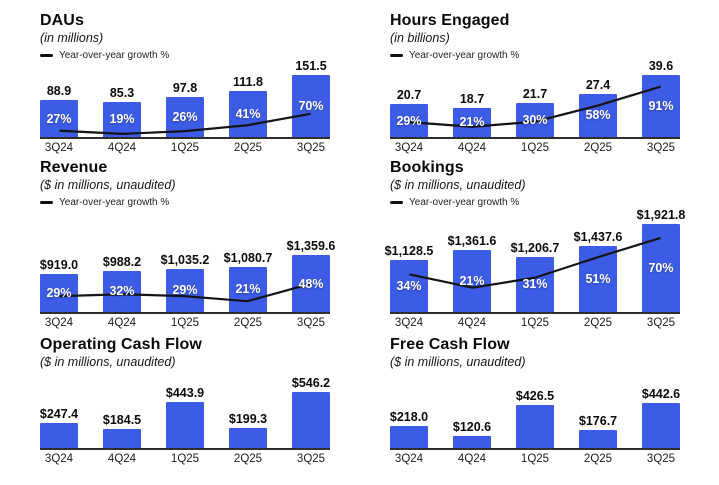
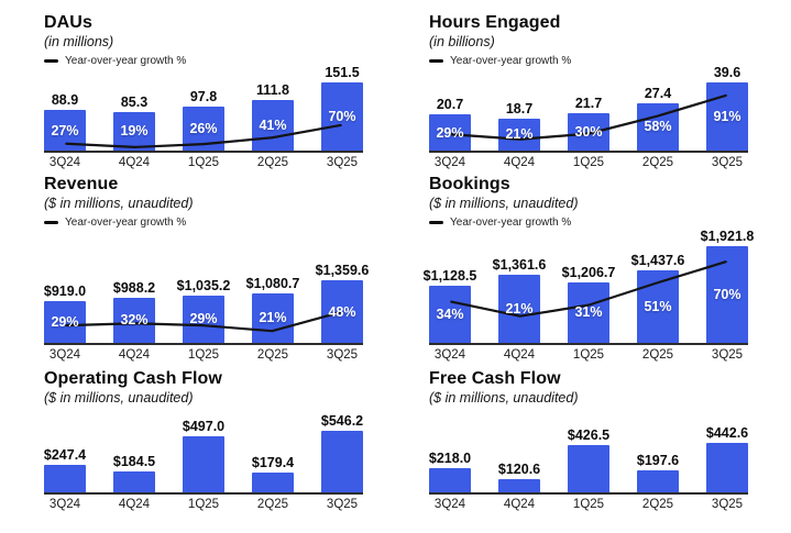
Operating Cash Flow/1Q25: $443.9 -> $497.0
Operating Cash Flow/2Q25: $199.3 -> $179.4
Free Cash Flow/2Q25: $176.7 -> $197.6
